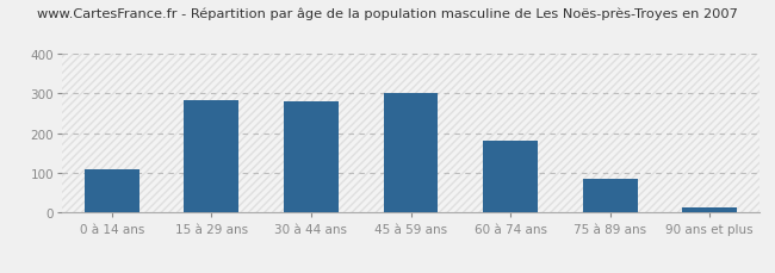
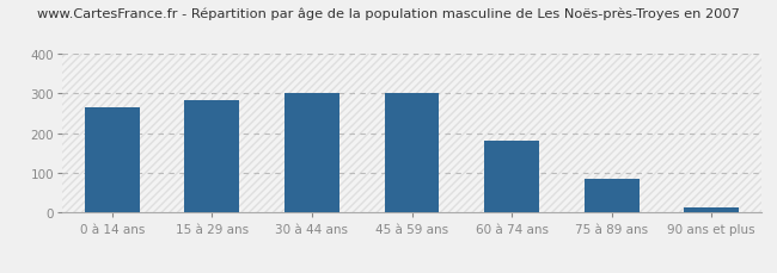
0 à 14 ans: 110 -> 265
30 à 44 ans: 280 -> 302
